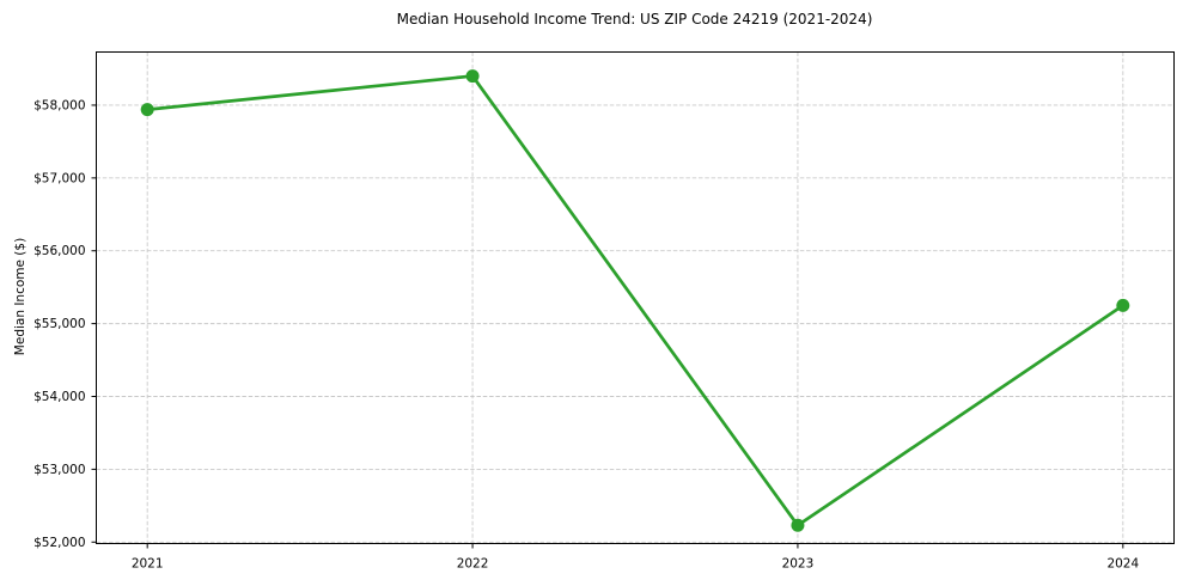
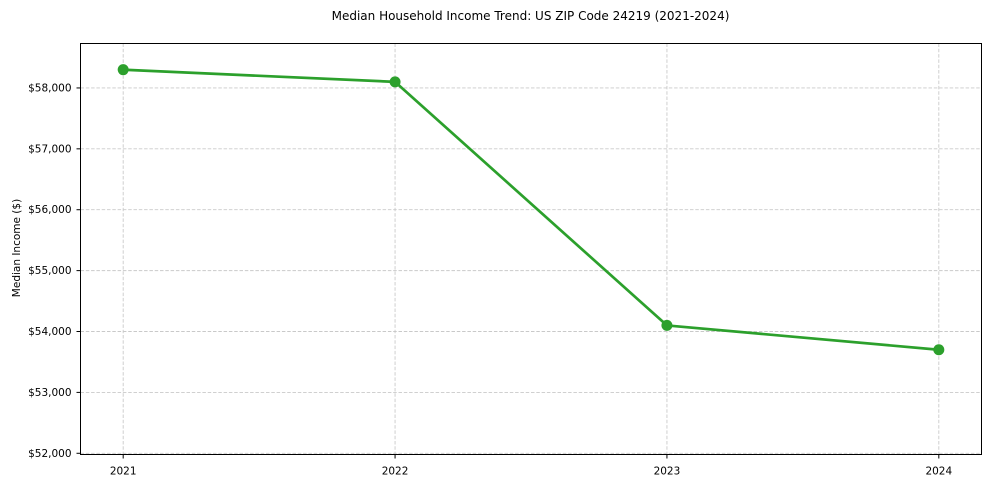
2021: $57900 -> $58300
2022: $58400 -> $58100
2023: $52200 -> $54100
2024: $55200 -> $53700
